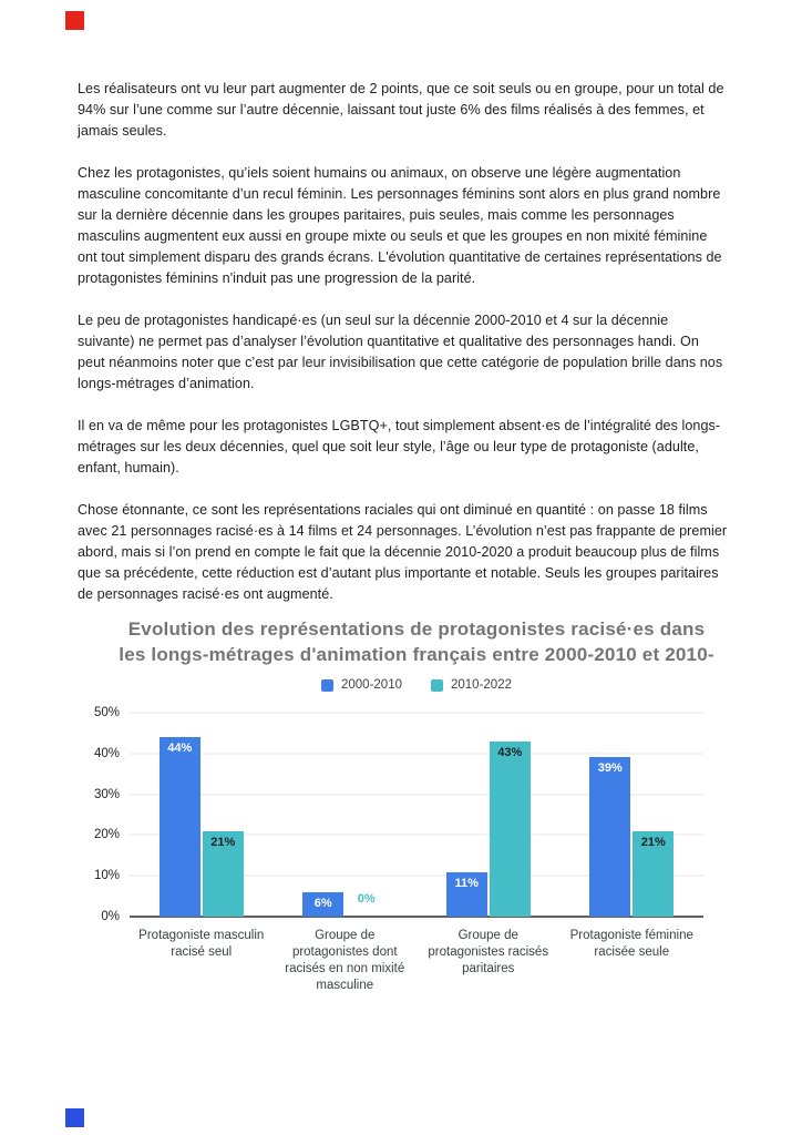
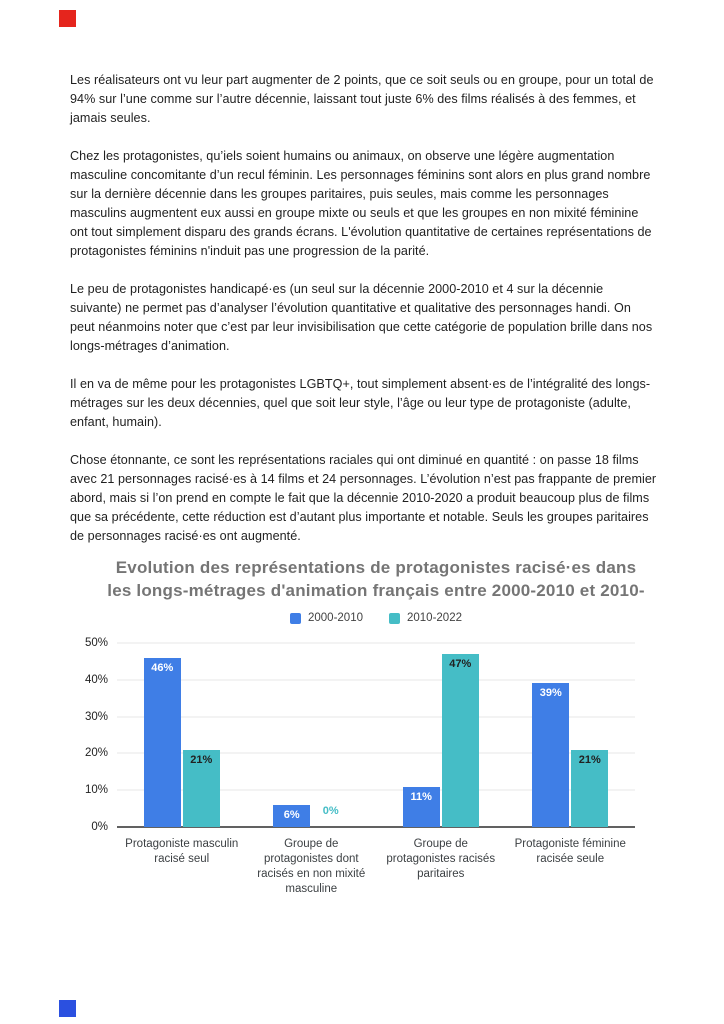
2000-2010/Protagoniste masculin racisé seul: 44% -> 46%
2010-2022/Groupe de protagonistes racisés paritaires: 43% -> 47%
